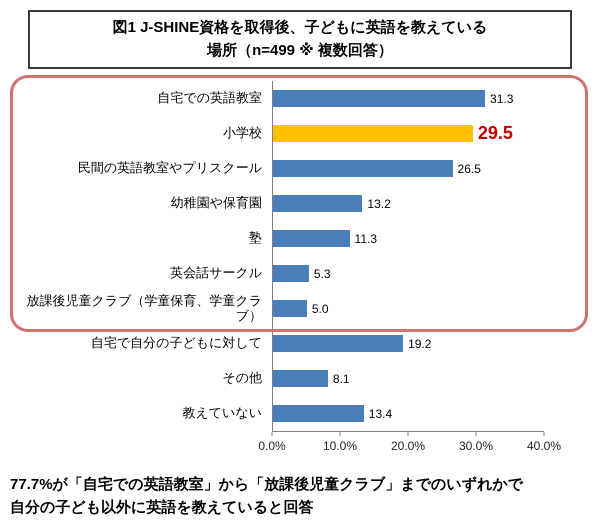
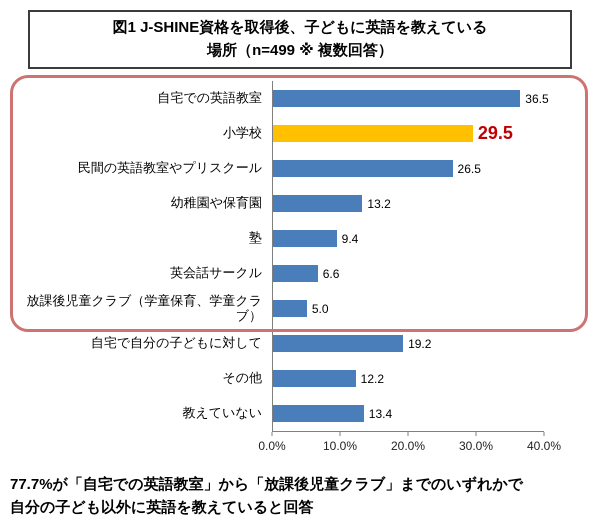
自宅での英語教室: 31.3 -> 36.5
塾: 11.3 -> 9.4
英会話サークル: 5.3 -> 6.6
その他: 8.1 -> 12.2
